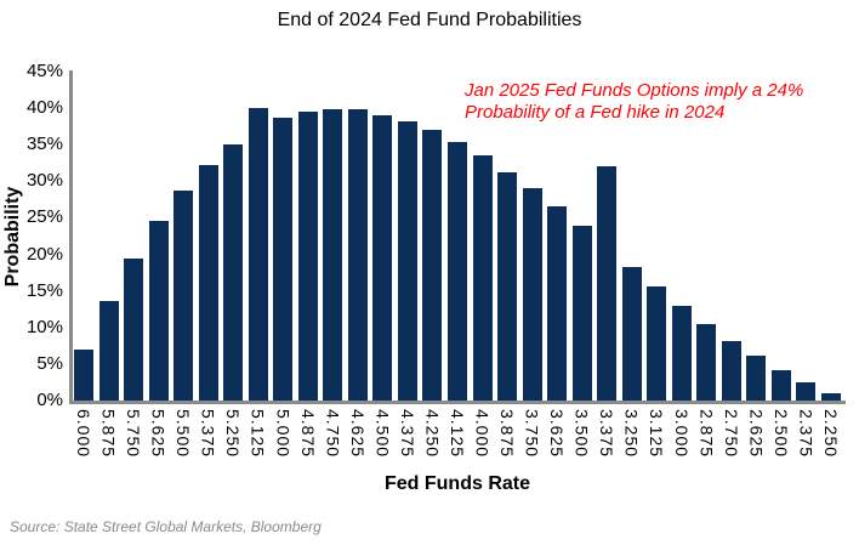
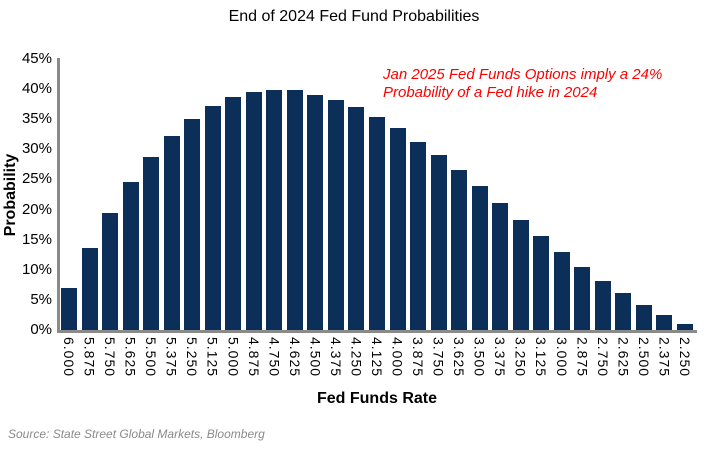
5.125: 40% -> 37%
3.375: 32% -> 21%
